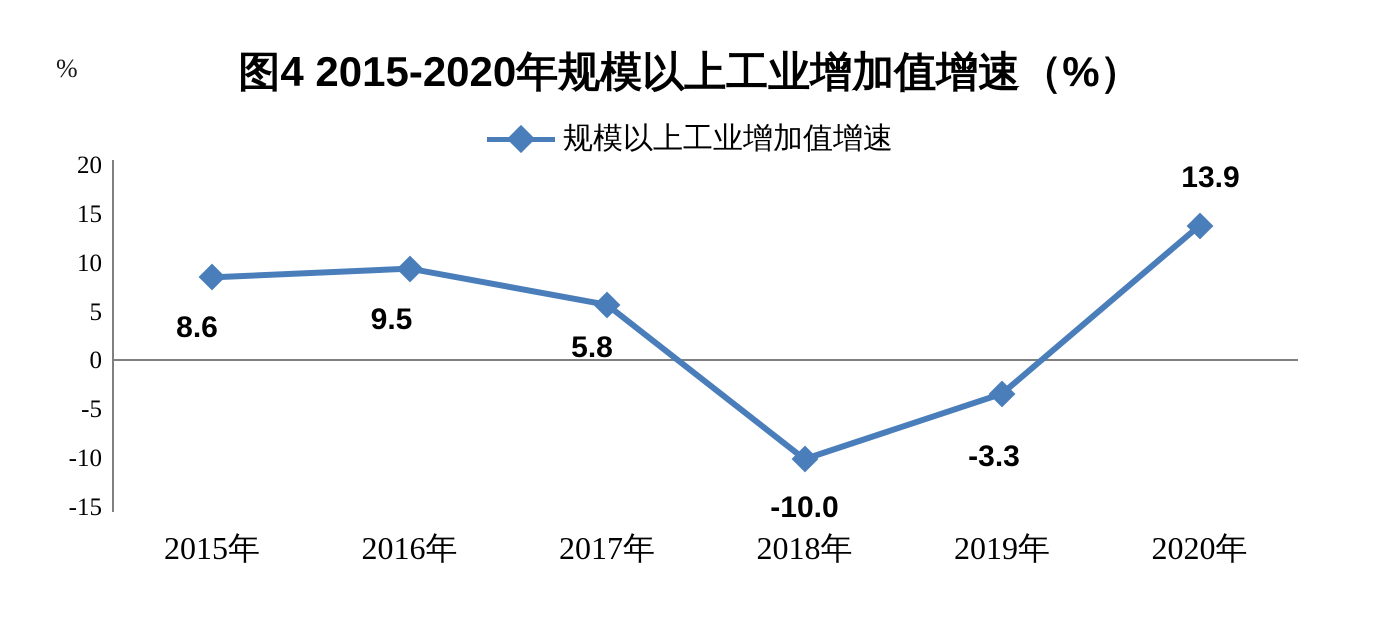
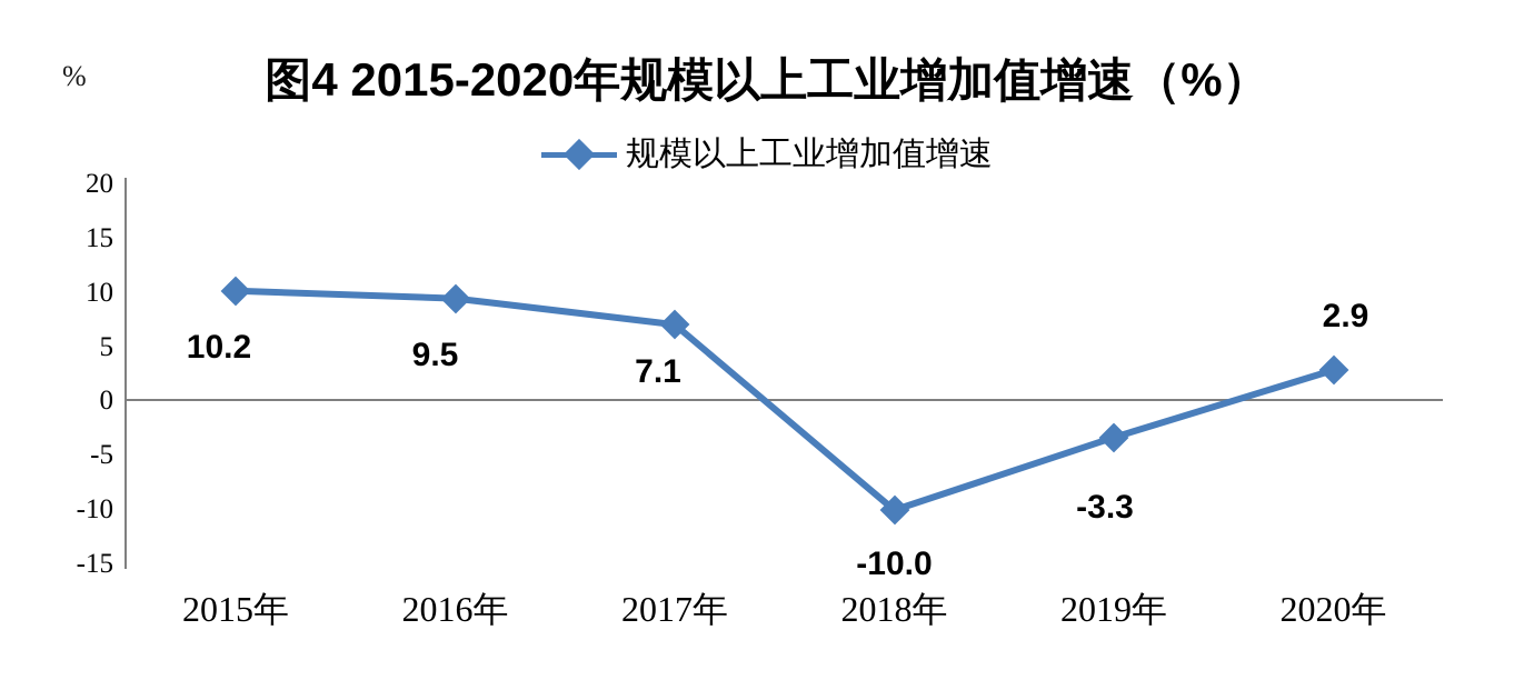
2015年: 8.6 -> 10.2
2017年: 5.8 -> 7.1
2020年: 13.9 -> 2.9
